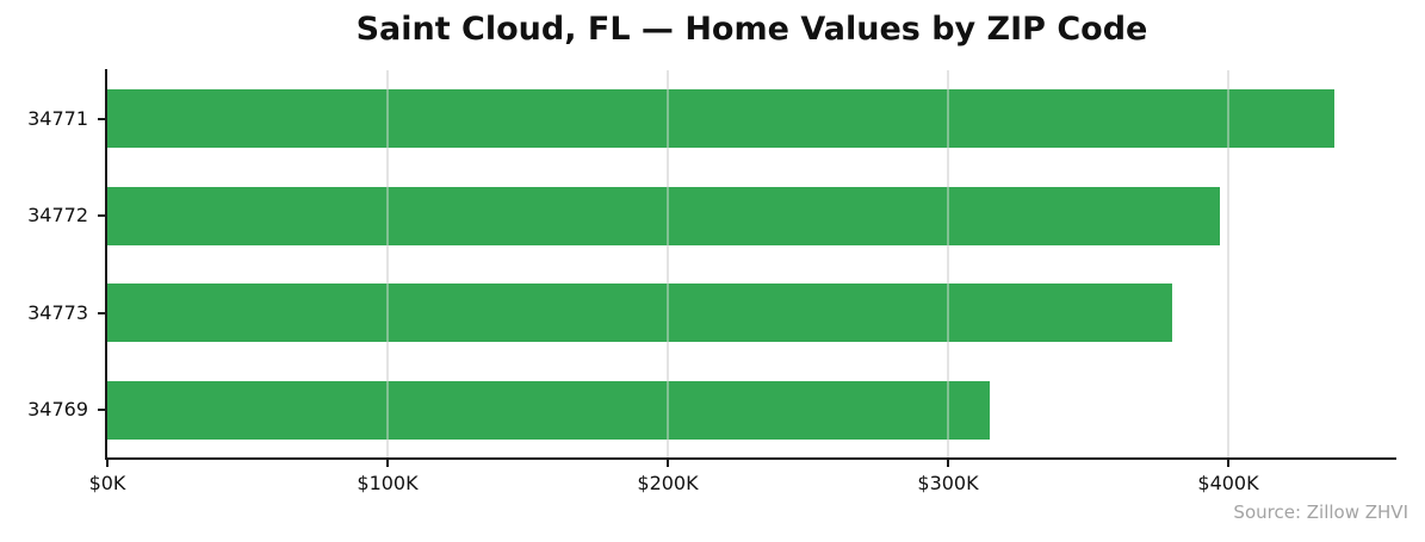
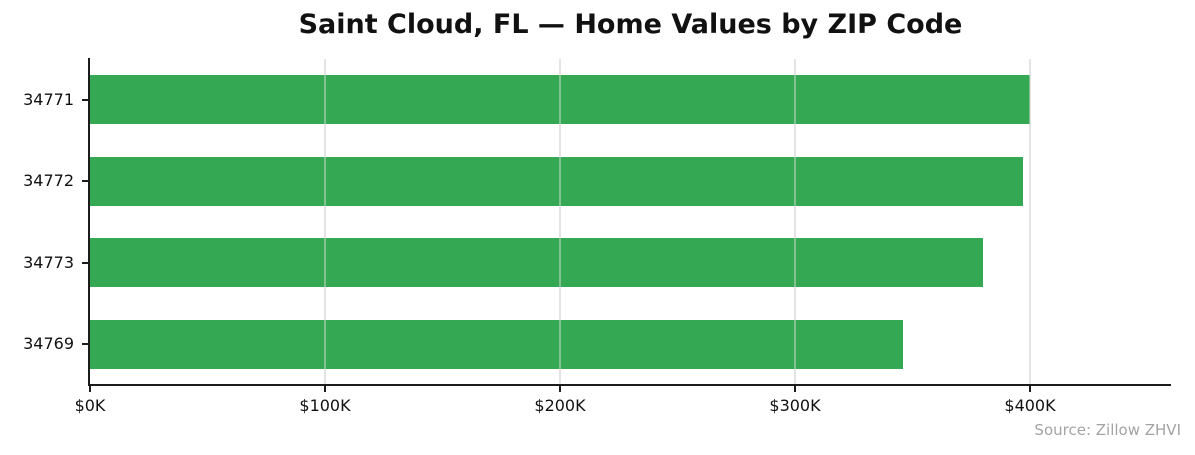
34771: $438K -> $400K
34769: $315K -> $346K
